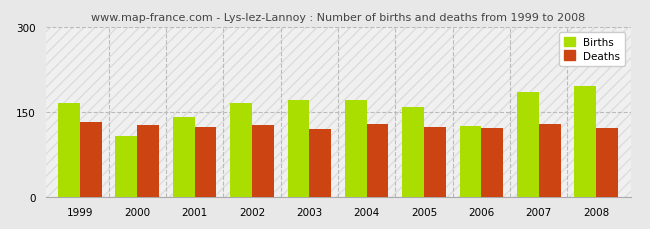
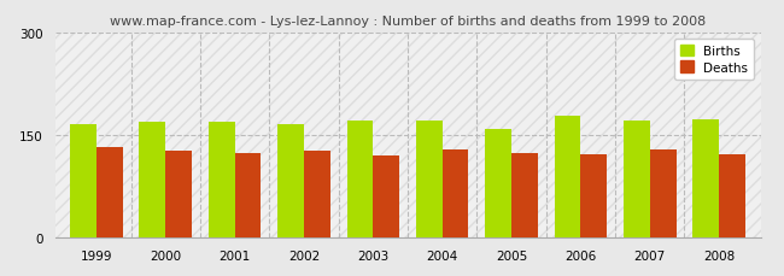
Births/2000: 108 -> 169
Births/2001: 140 -> 168
Births/2006: 124 -> 178
Births/2007: 184 -> 171
Births/2008: 196 -> 172
